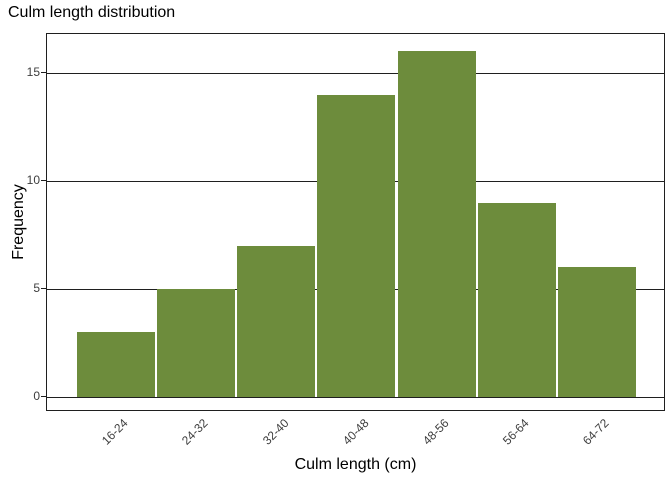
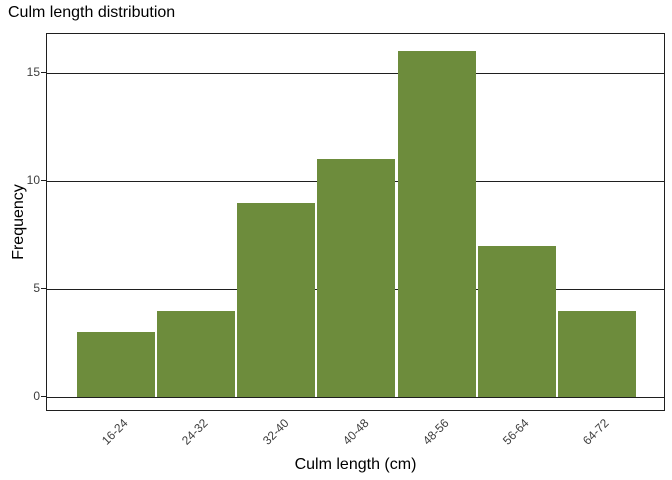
24-32: 5 -> 4
32-40: 7 -> 9
40-48: 14 -> 11
56-64: 9 -> 7
64-72: 6 -> 4
